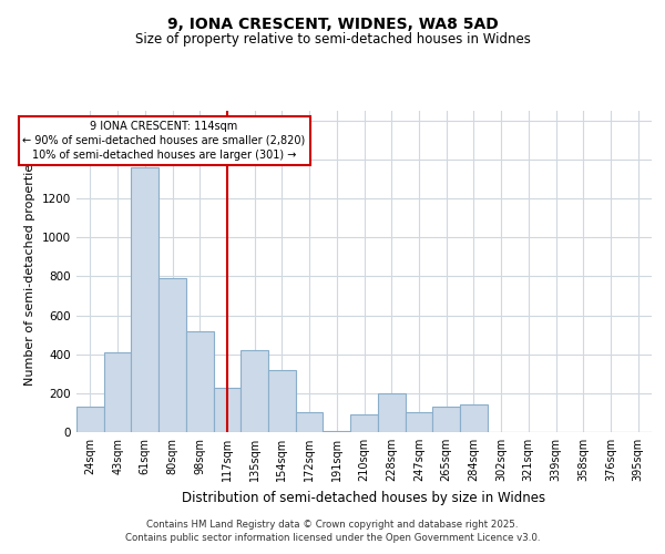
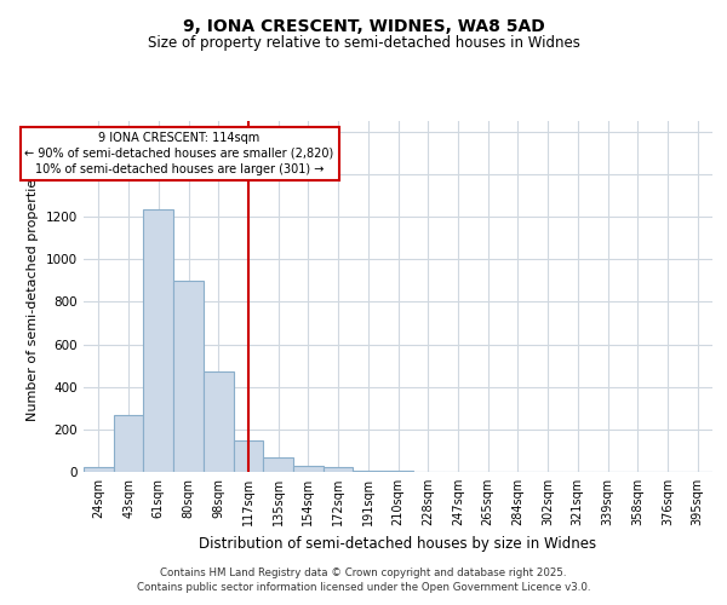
24sqm: 130 -> 20
43sqm: 410 -> 260
61sqm: 1360 -> 1240
80sqm: 790 -> 900
98sqm: 520 -> 470
117sqm: 230 -> 150
135sqm: 420 -> 70
154sqm: 320 -> 30
172sqm: 100 -> 20
210sqm: 90 -> 0
228sqm: 200 -> 0
247sqm: 100 -> 0
265sqm: 130 -> 0
284sqm: 140 -> 0
